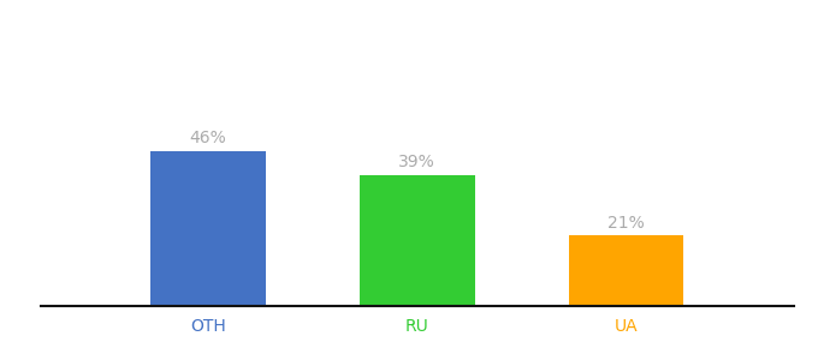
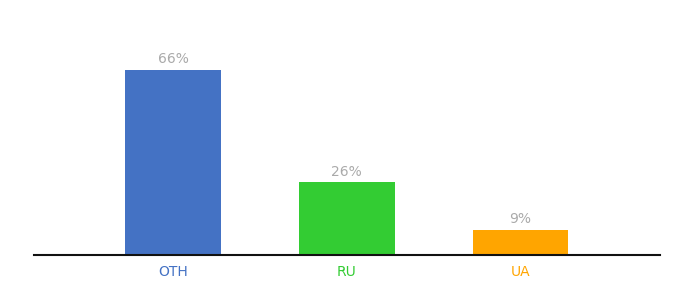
OTH: 46% -> 66%
RU: 39% -> 26%
UA: 21% -> 9%
